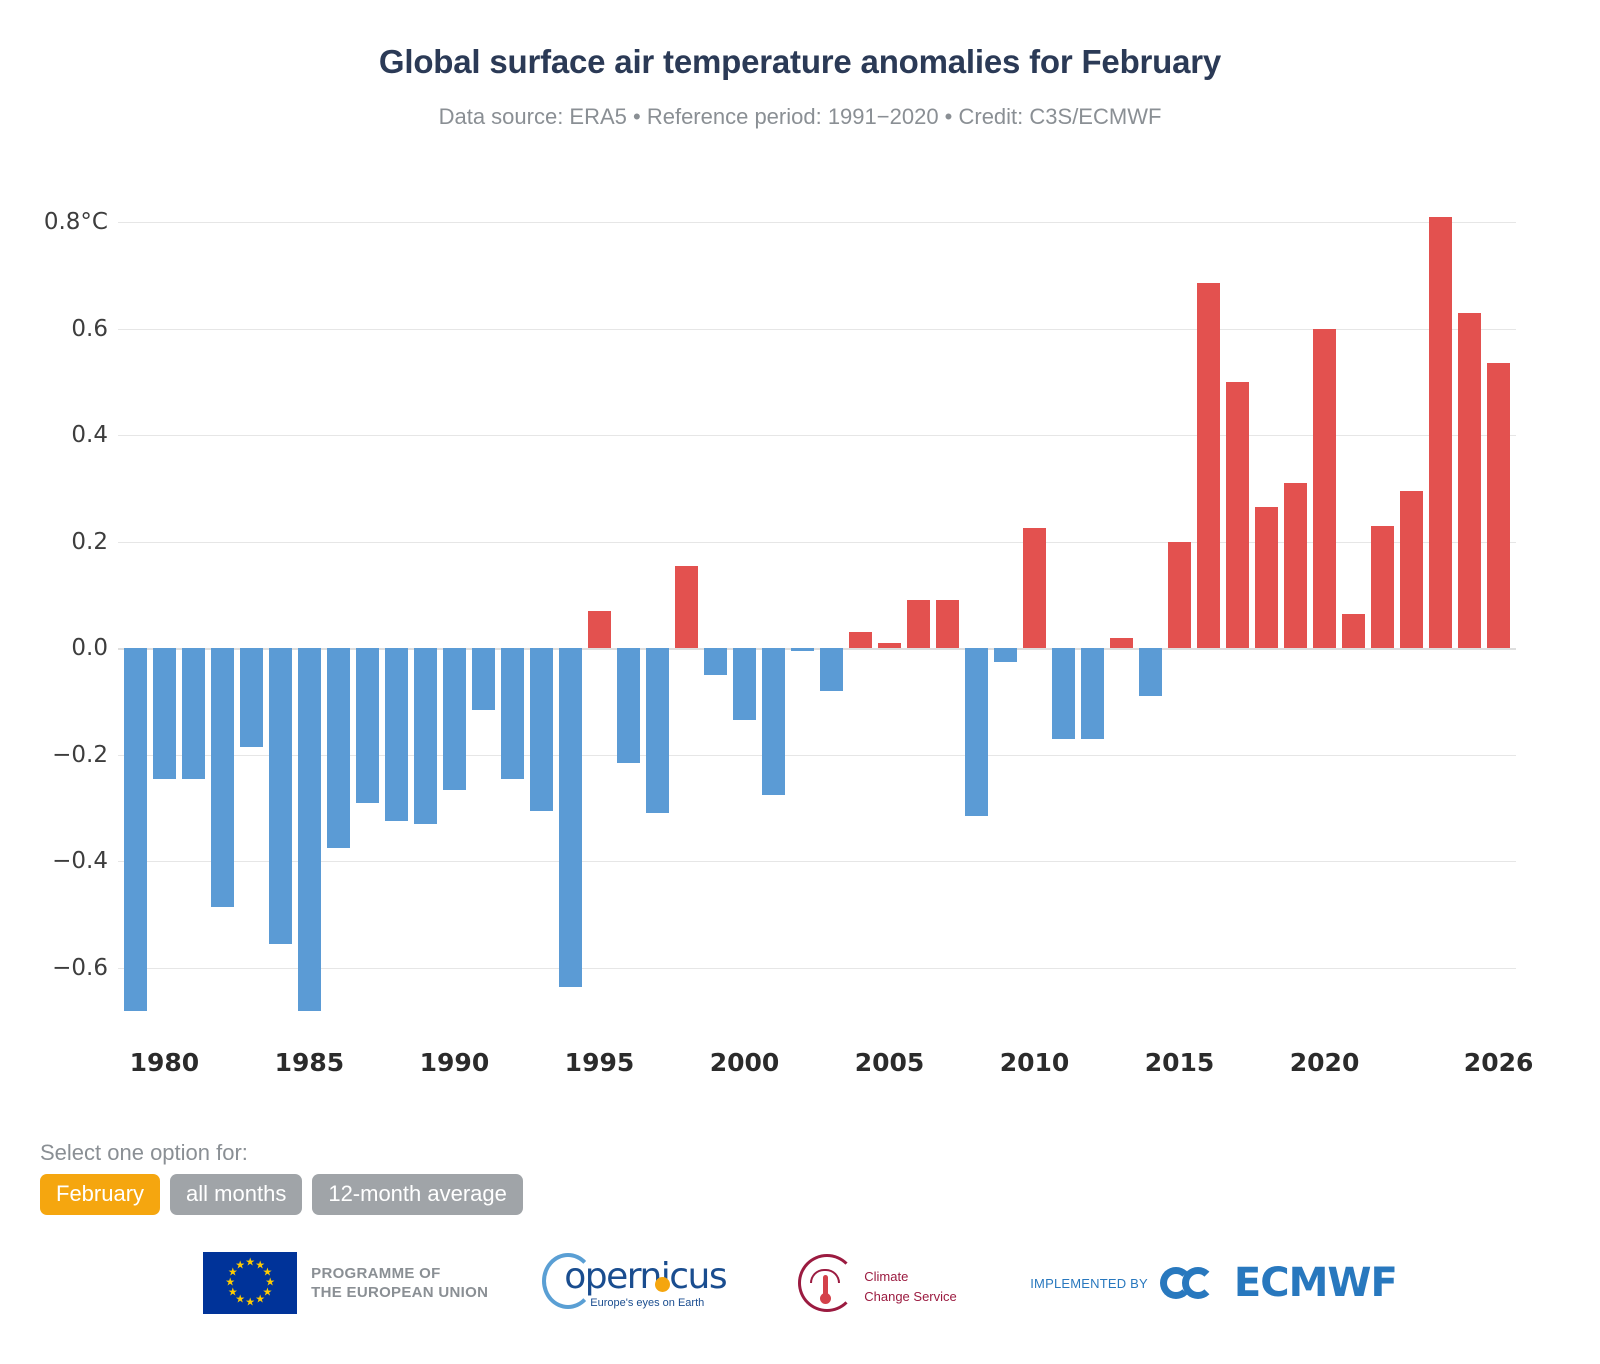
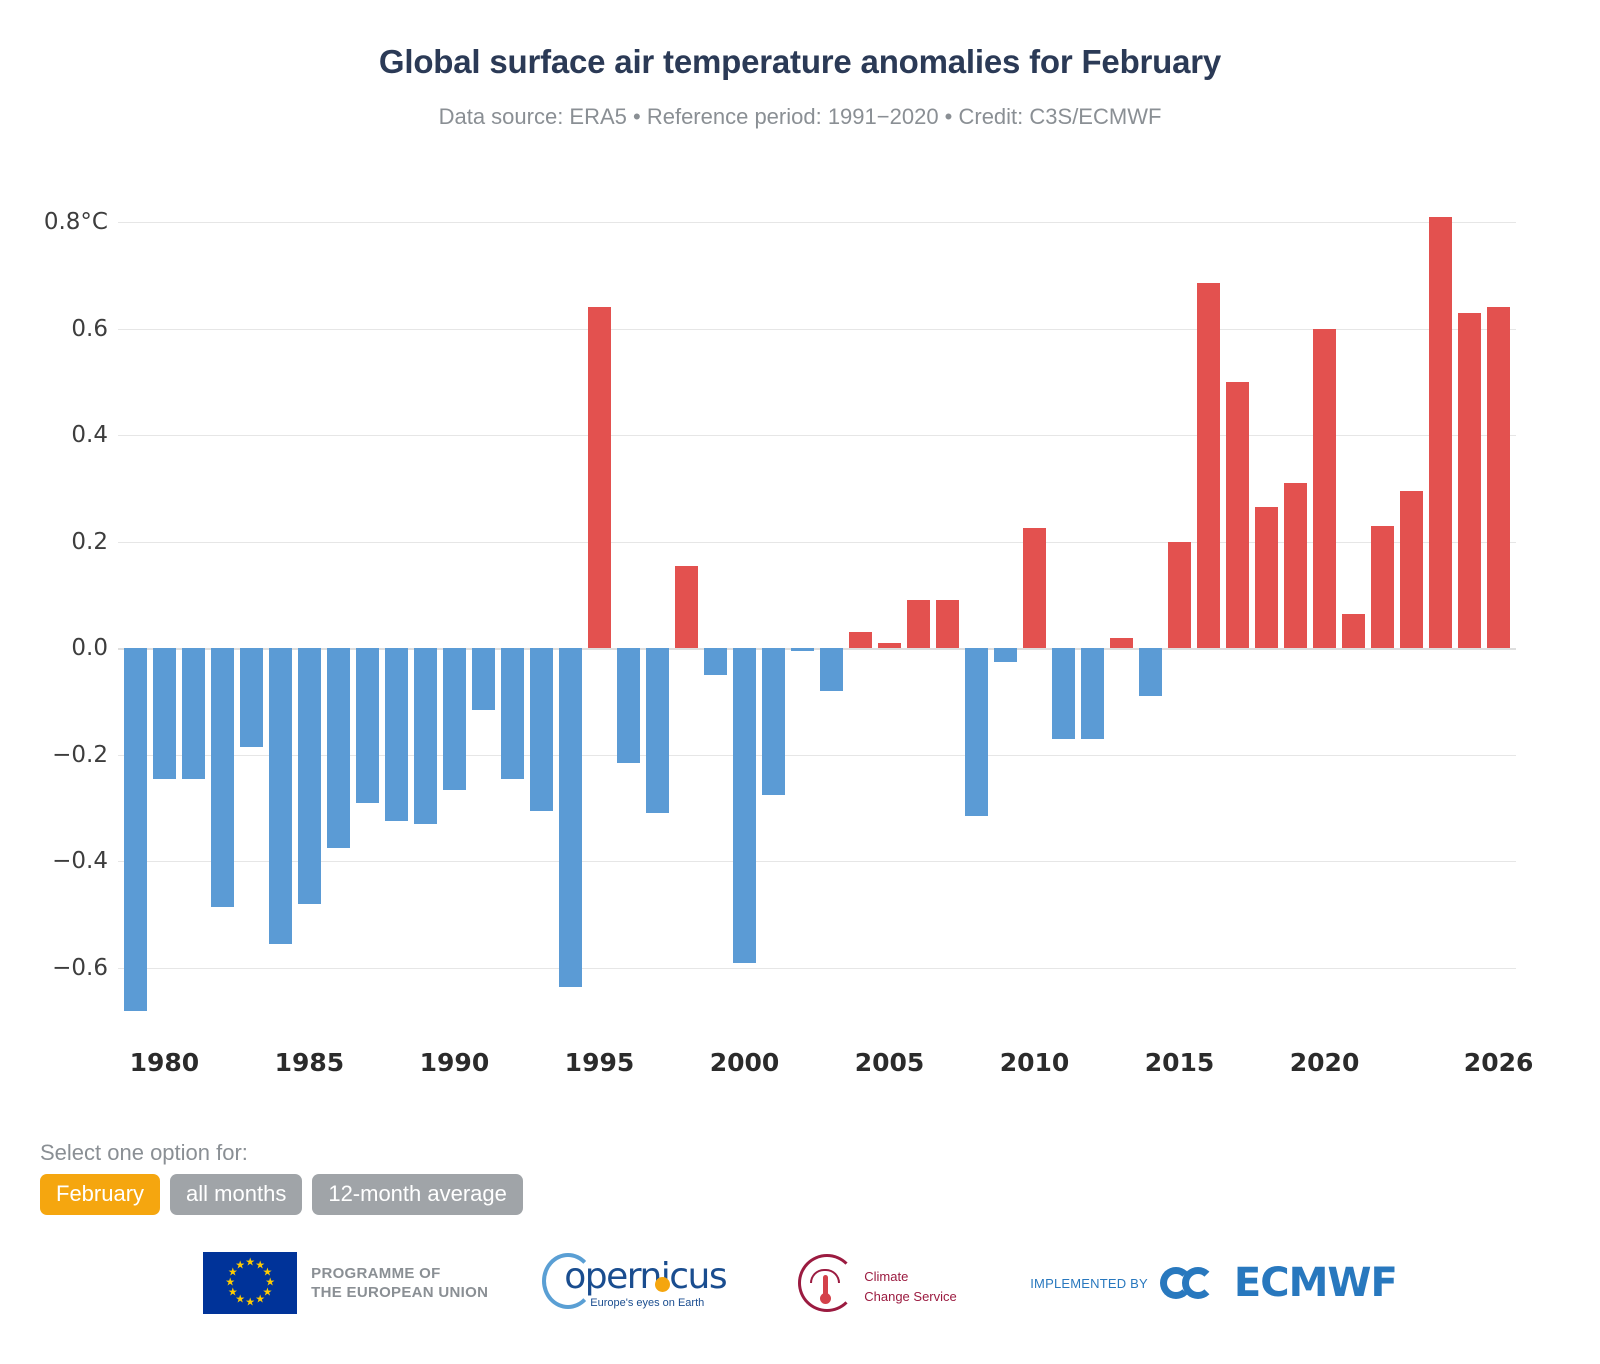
1985: -0.68 -> -0.48
1995: 0.07 -> 0.64
2000: -0.14 -> -0.59
2026: 0.54 -> 0.64
